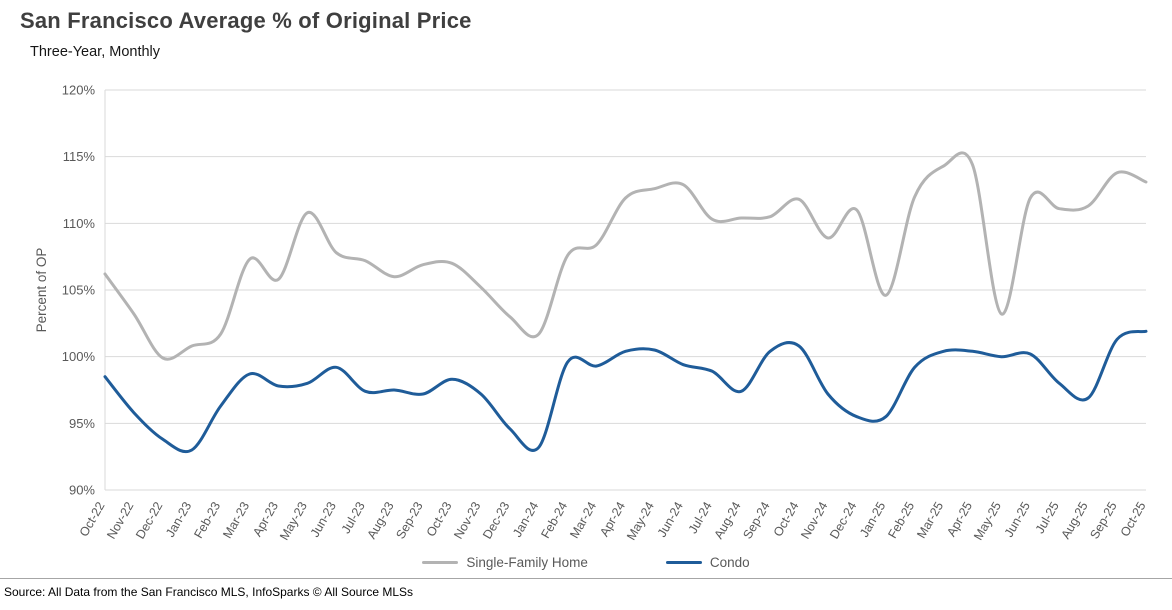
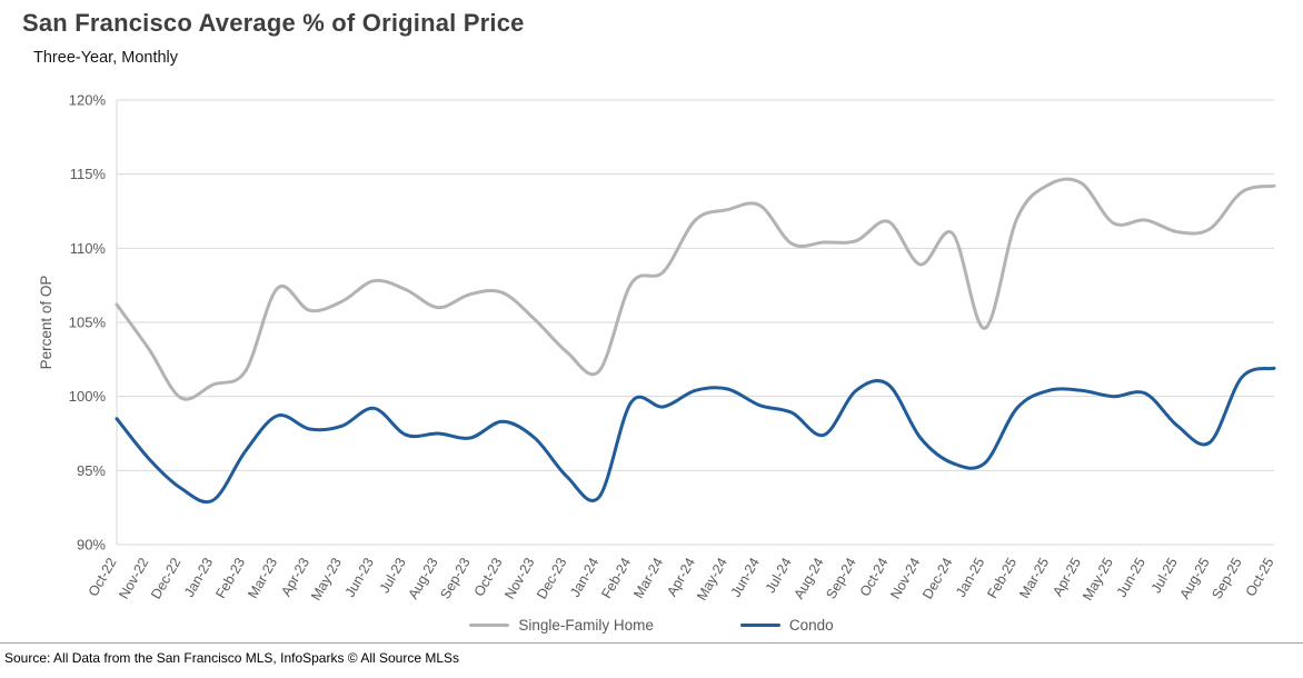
Single-Family Home/May-23: 110.8% -> 106.4%
Single-Family Home/May-25: 103.2% -> 111.7%
Single-Family Home/Oct-25: 113.1% -> 114.2%
